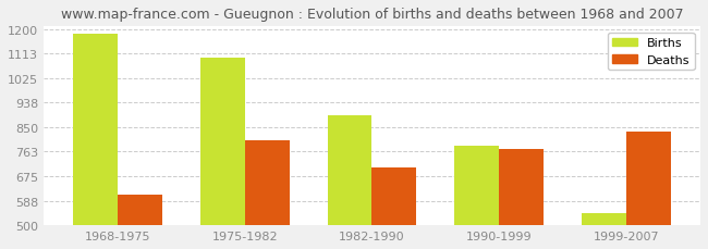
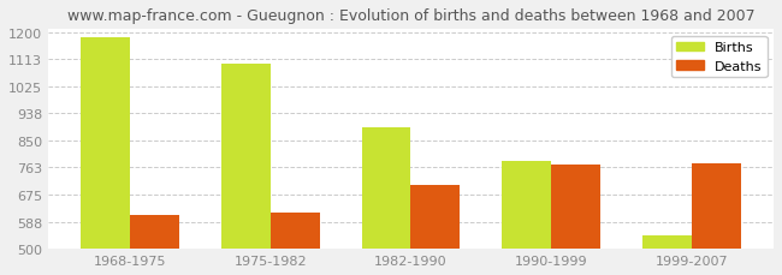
Deaths/1975-1982: 805 -> 617
Deaths/1999-2007: 835 -> 775
